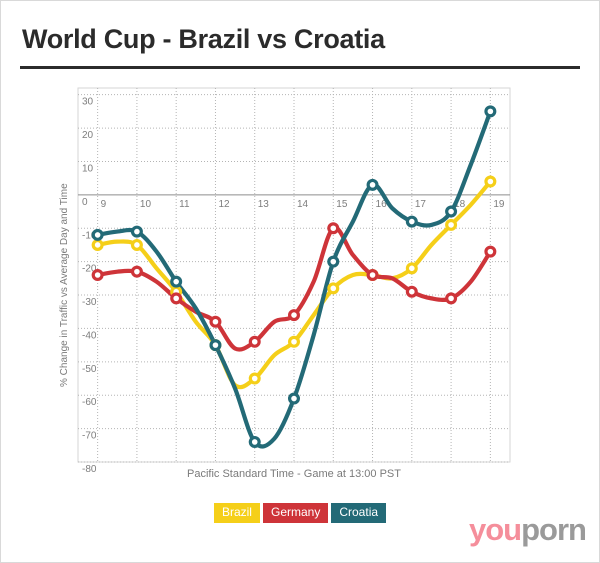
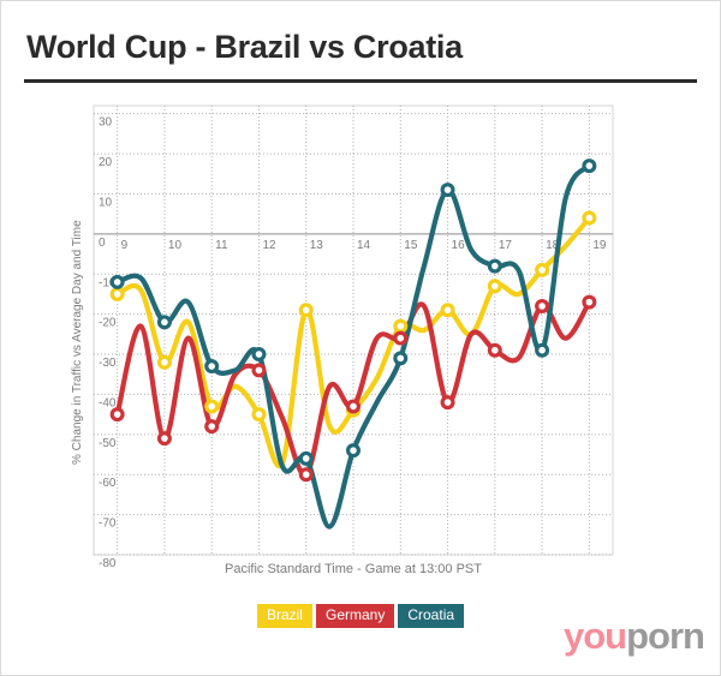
Germany/9: -24 -> -45
Brazil/10: -15 -> -32
Germany/10: -23 -> -51
Croatia/10: -11 -> -22
Brazil/11: -29 -> -43
Germany/11: -31 -> -48
Croatia/11: -26 -> -33
Germany/12: -38 -> -34
Croatia/12: -45 -> -30
Brazil/13: -55 -> -19
Germany/13: -44 -> -60
Croatia/13: -74 -> -56
Germany/14: -36 -> -43
Croatia/14: -61 -> -54
Brazil/15: -28 -> -23
Germany/15: -10 -> -26
Croatia/15: -20 -> -31
Brazil/16: -24 -> -19
Germany/16: -24 -> -42
Croatia/16: 3 -> 11
Brazil/17: -22 -> -13
Germany/18: -31 -> -18
Croatia/18: -5 -> -29
Croatia/19: 25 -> 17
